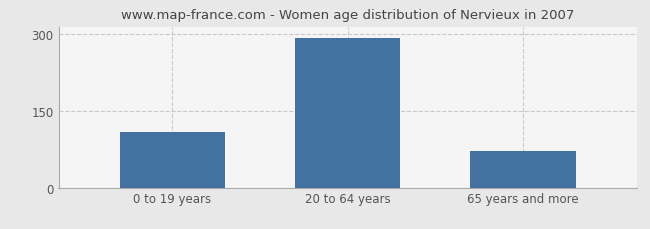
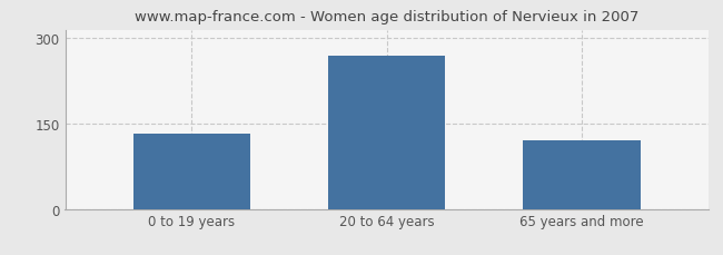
0 to 19 years: 108 -> 133
20 to 64 years: 292 -> 270
65 years and more: 72 -> 120
